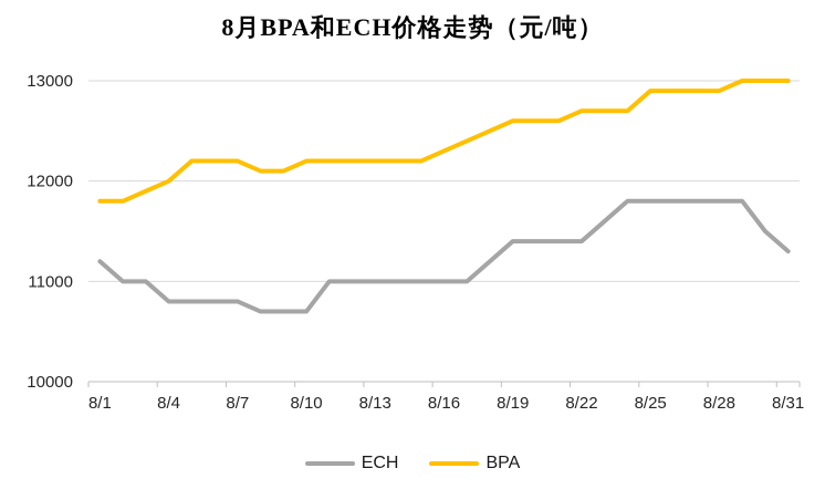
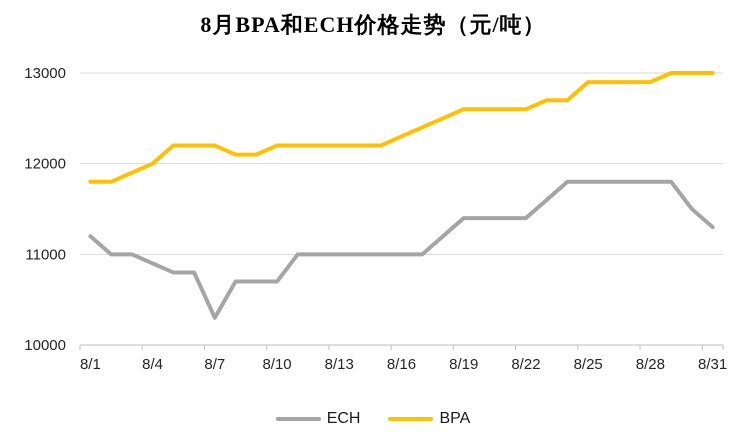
ECH/8/4: 10800 -> 10900
ECH/8/7: 10800 -> 10300
BPA/8/22: 12700 -> 12600
